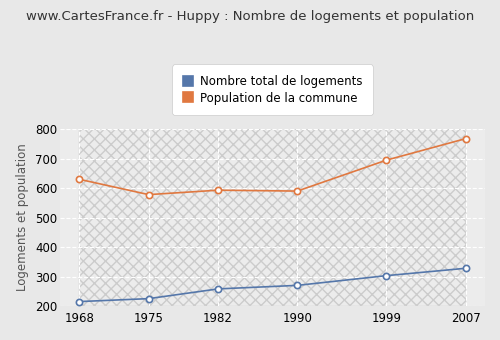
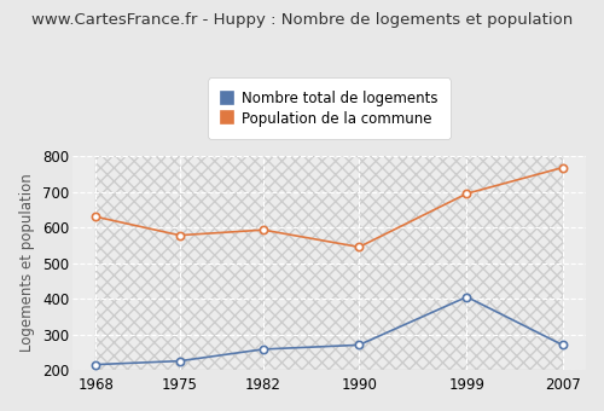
Population de la commune/1990: 590 -> 545
Nombre total de logements/1999: 303 -> 405
Nombre total de logements/2007: 328 -> 270
